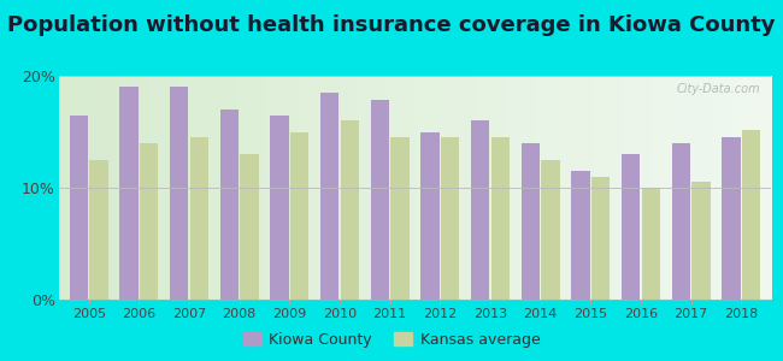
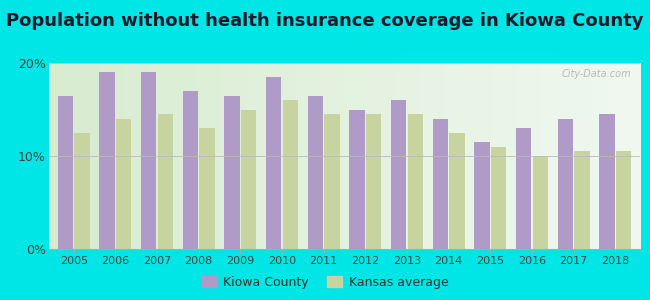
Kiowa County/2011: 17.8% -> 16.5%
Kansas average/2018: 15.2% -> 10.5%
